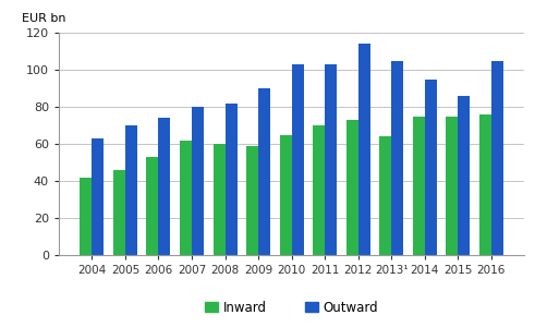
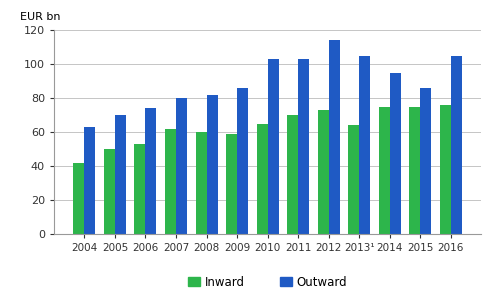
Inward/2005: 46 -> 50
Outward/2009: 90 -> 86
